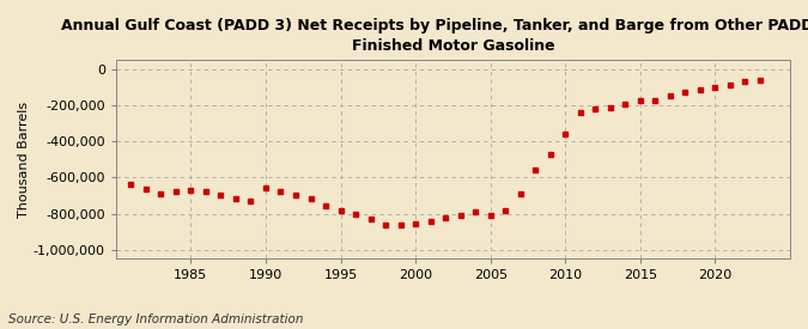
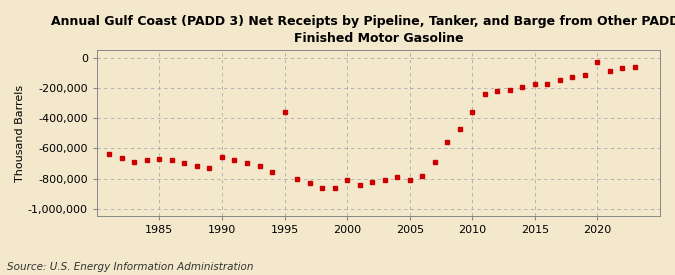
1995: -780,000 -> -360,000
2000: -860,000 -> -810,000
2020: -100,000 -> -30,000
